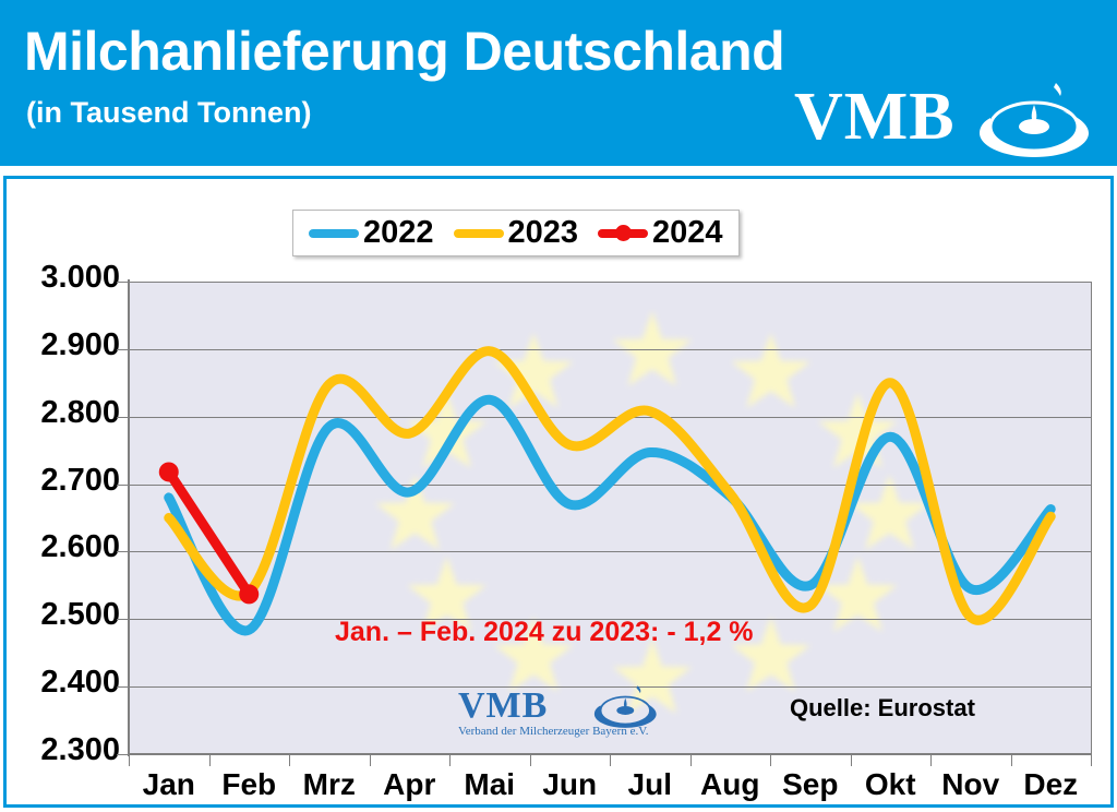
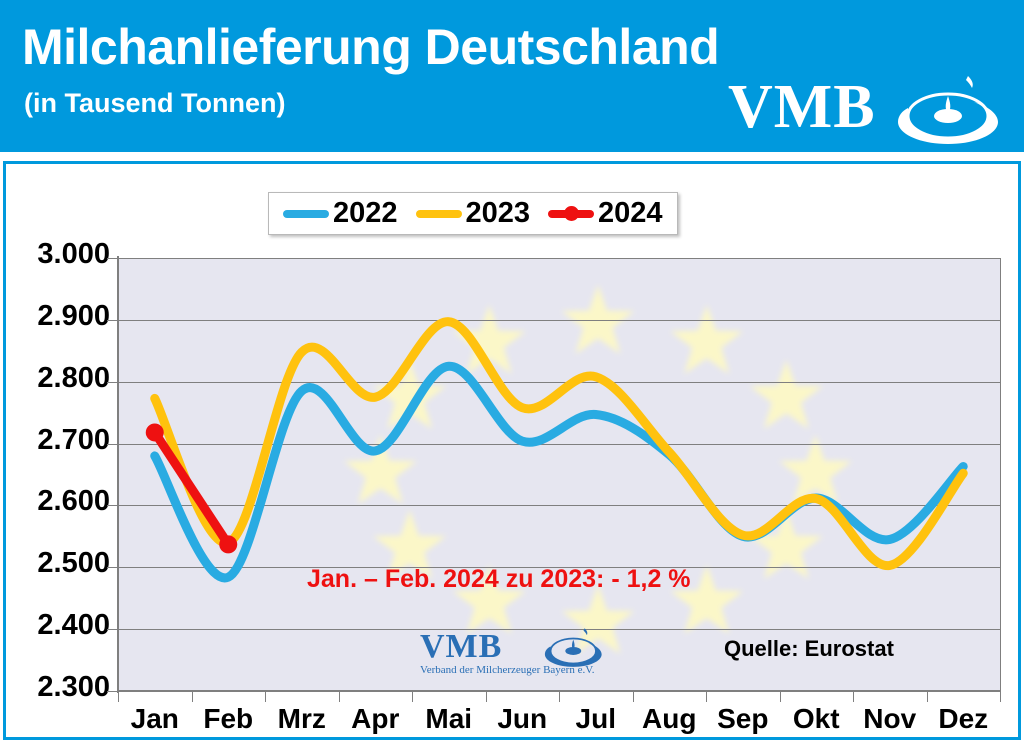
2023/Jan: 2650 -> 2770
2022/Jun: 2670 -> 2700
2023/Sep: 2520 -> 2550
2022/Okt: 2770 -> 2610
2023/Okt: 2850 -> 2610
